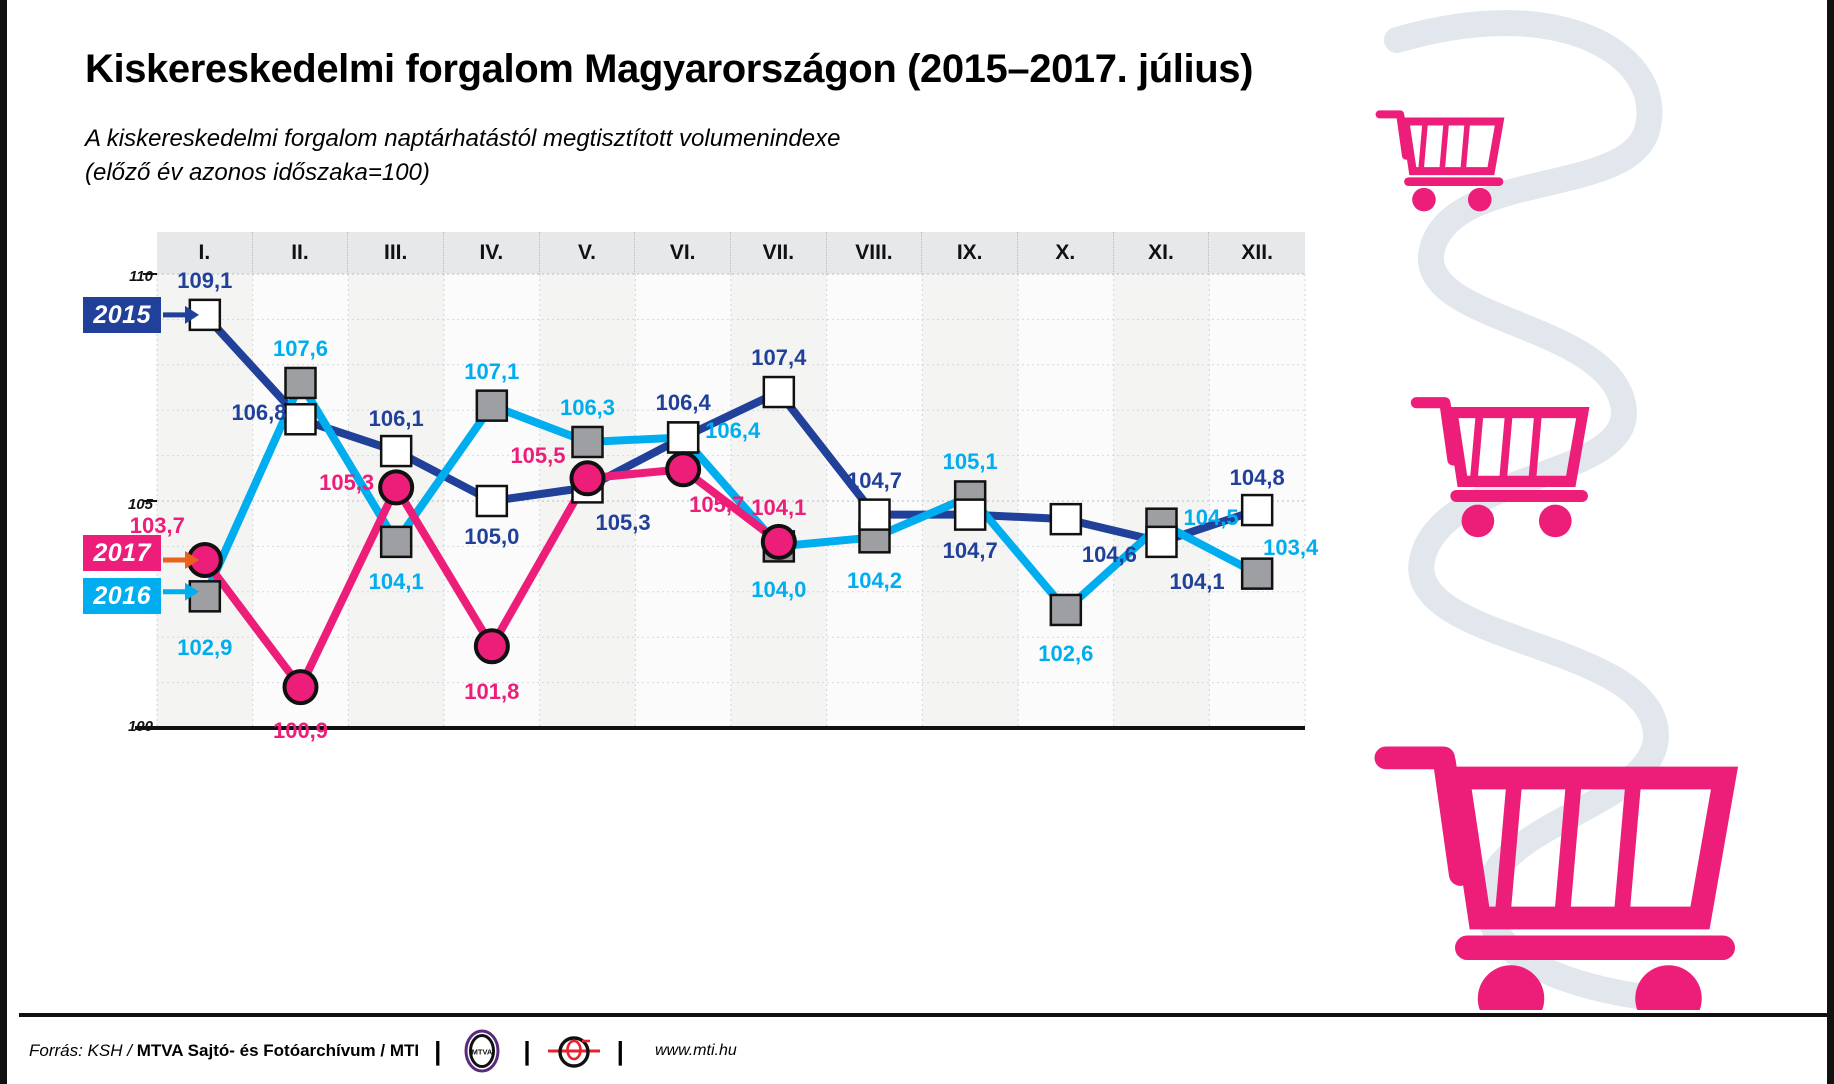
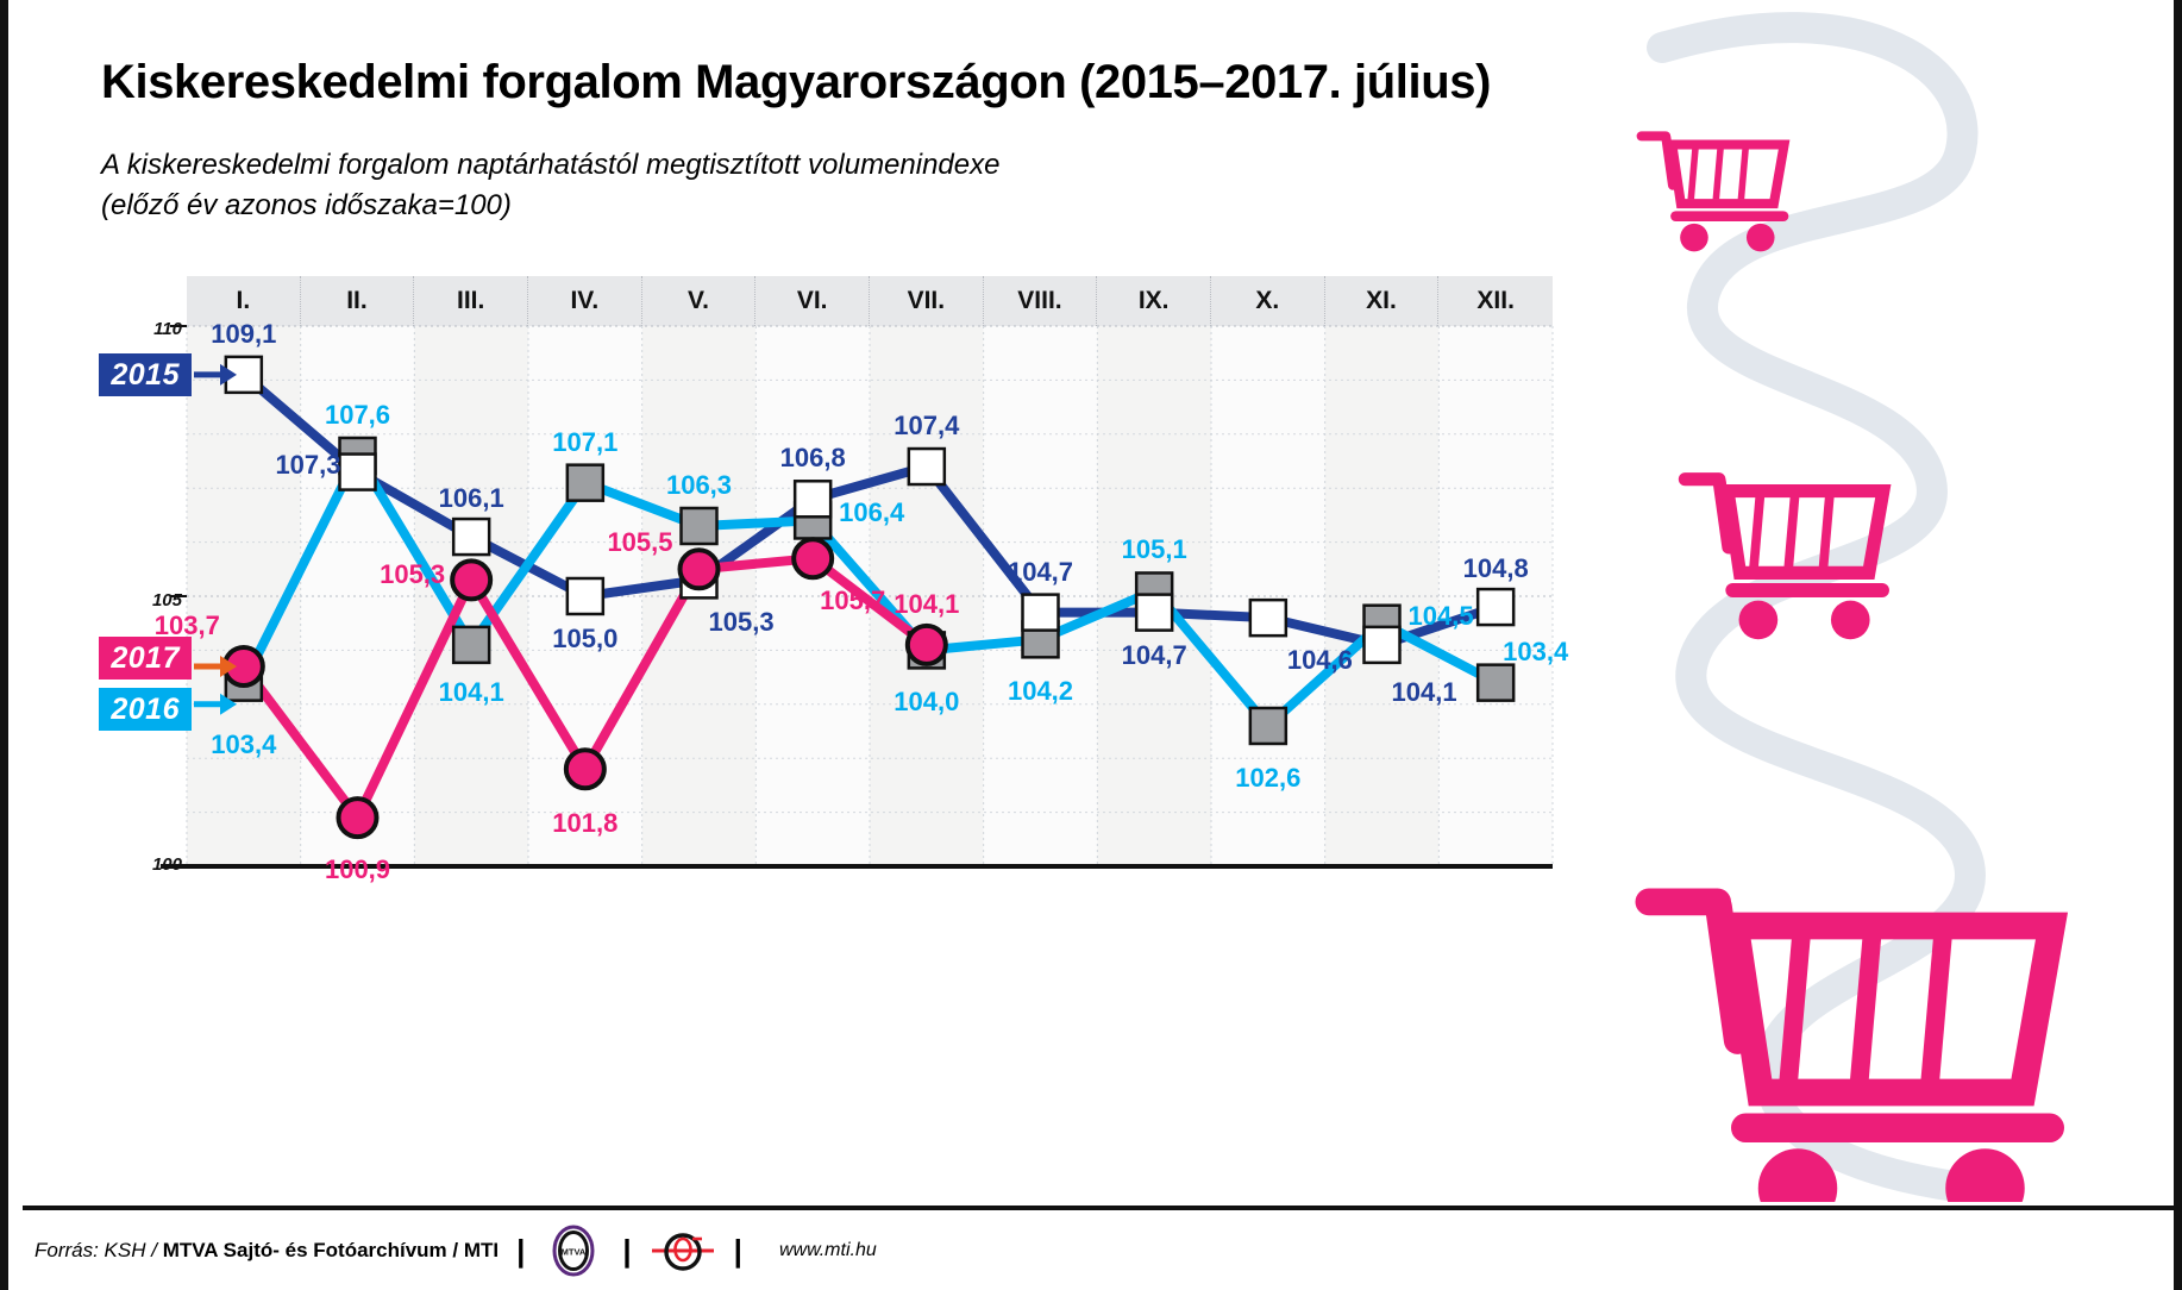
2016/I.: 102,9 -> 103,4
2015/II.: 106,8 -> 107,3
2015/VI.: 106,4 -> 106,8
